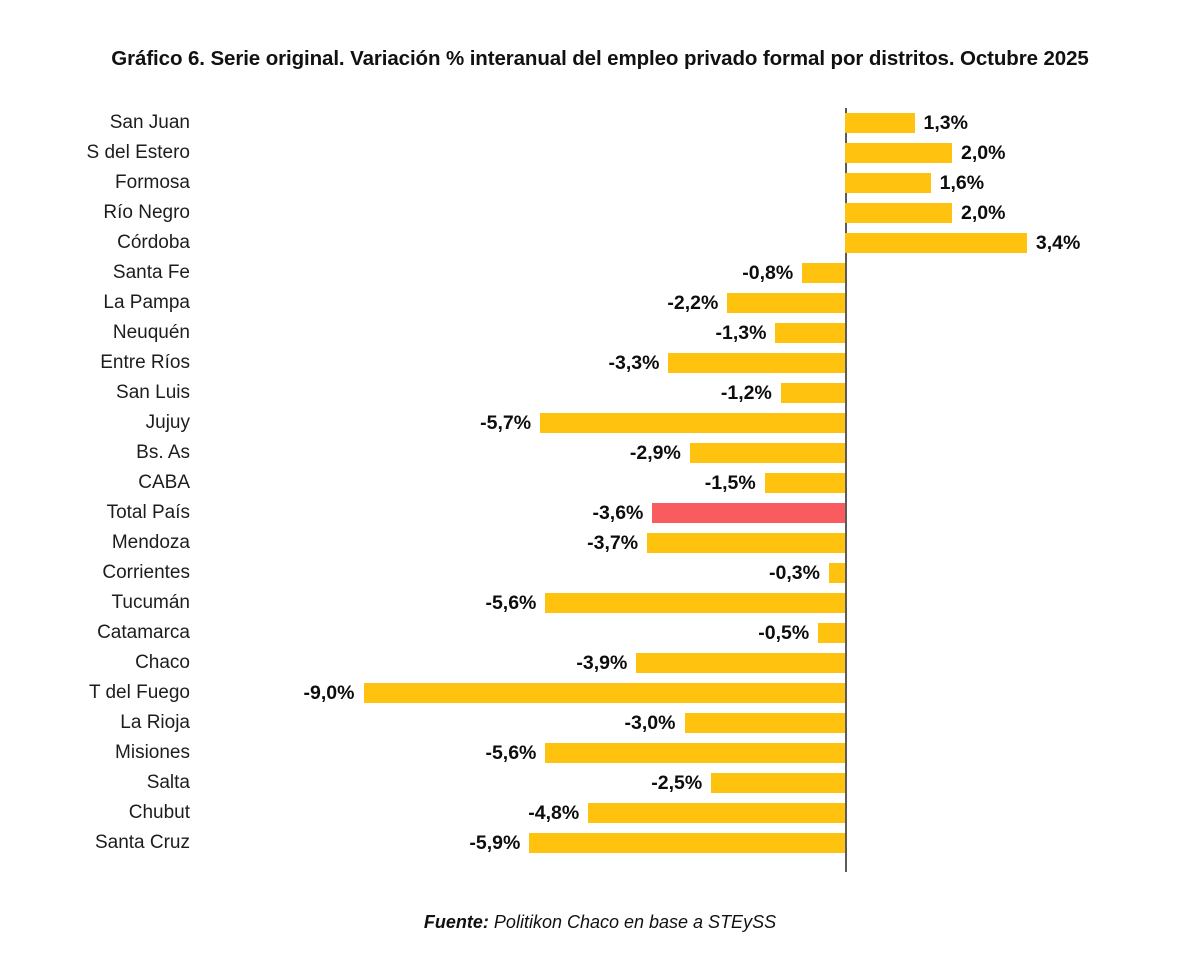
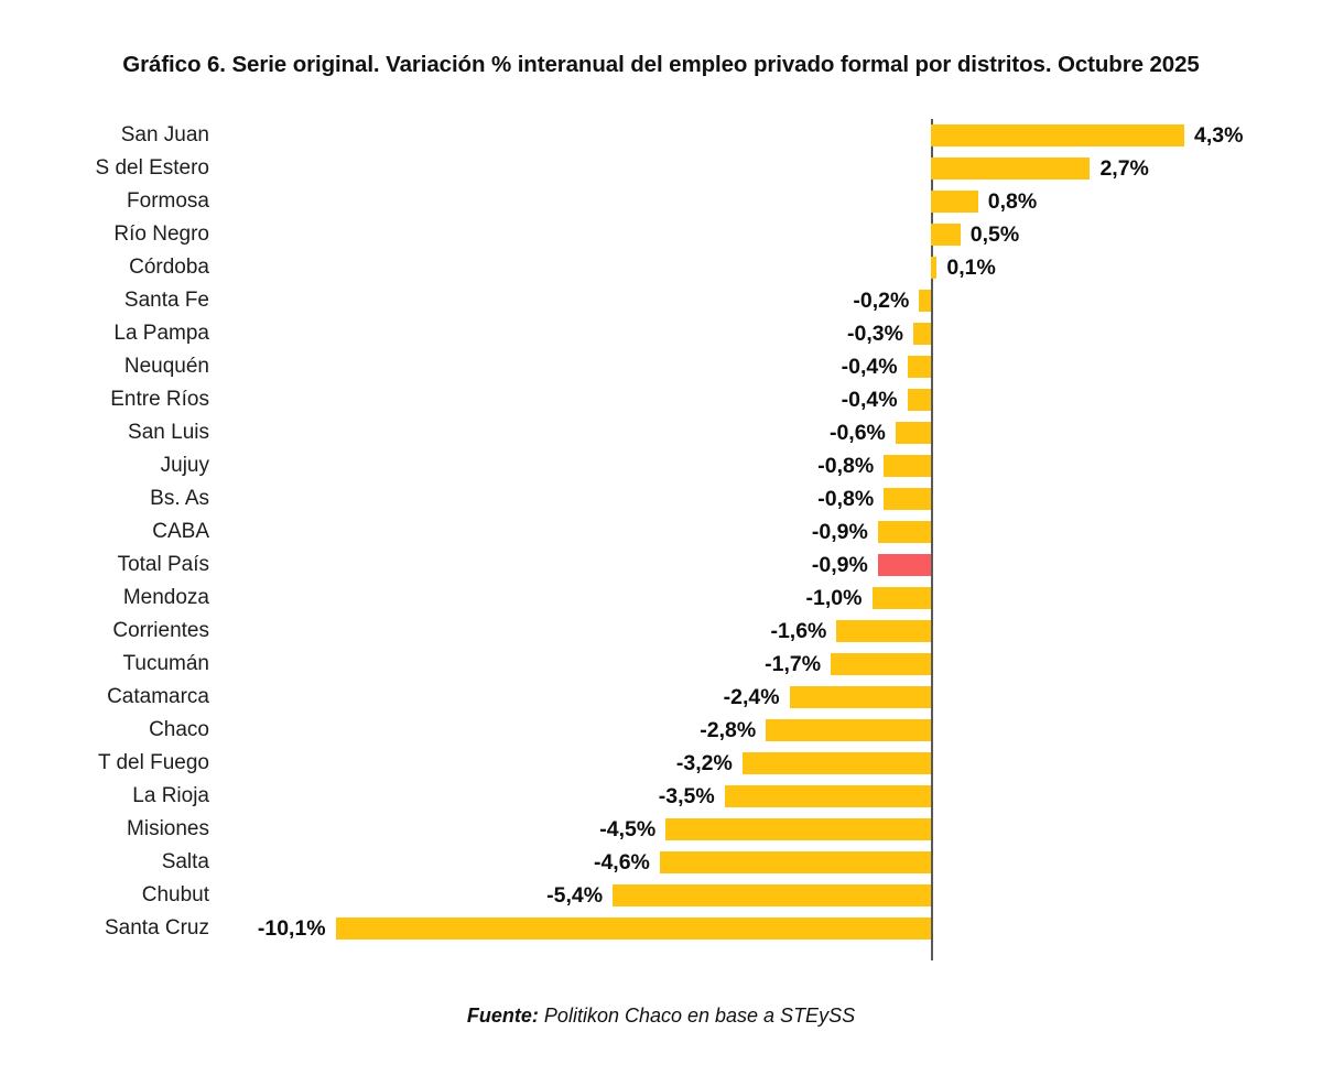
San Juan: 1,3% -> 4,3%
S del Estero: 2,0% -> 2,7%
Formosa: 1,6% -> 0,8%
Río Negro: 2,0% -> 0,5%
Córdoba: 3,4% -> 0,1%
Santa Fe: -0,8% -> -0,2%
La Pampa: -2,2% -> -0,3%
Neuquén: -1,3% -> -0,4%
Entre Ríos: -3,3% -> -0,4%
San Luis: -1,2% -> -0,6%
Jujuy: -5,7% -> -0,8%
Bs. As: -2,9% -> -0,8%
CABA: -1,5% -> -0,9%
Total País: -3,6% -> -0,9%
Mendoza: -3,7% -> -1,0%
Corrientes: -0,3% -> -1,6%
Tucumán: -5,6% -> -1,7%
Catamarca: -0,5% -> -2,4%
Chaco: -3,9% -> -2,8%
T del Fuego: -9,0% -> -3,2%
La Rioja: -3,0% -> -3,5%
Misiones: -5,6% -> -4,5%
Salta: -2,5% -> -4,6%
Chubut: -4,8% -> -5,4%
Santa Cruz: -5,9% -> -10,1%
